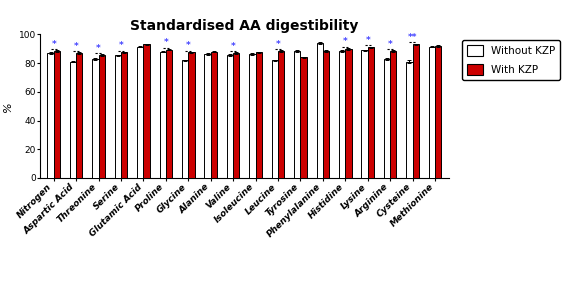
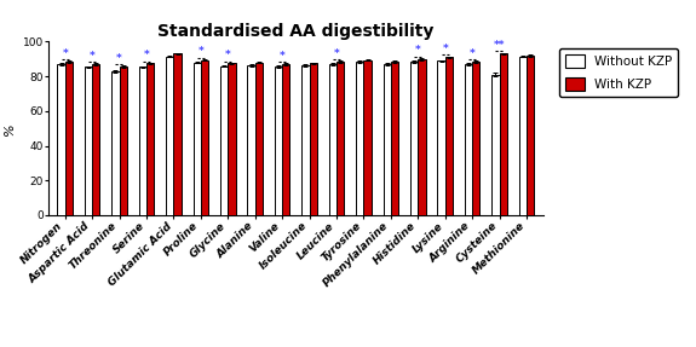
Without KZP/Aspartic Acid: 81 -> 86
Without KZP/Glycine: 82 -> 86
Without KZP/Leucine: 82 -> 87
With KZP/Tyrosine: 84 -> 90
Without KZP/Phenylalanine: 94 -> 87
Without KZP/Arginine: 83 -> 87
